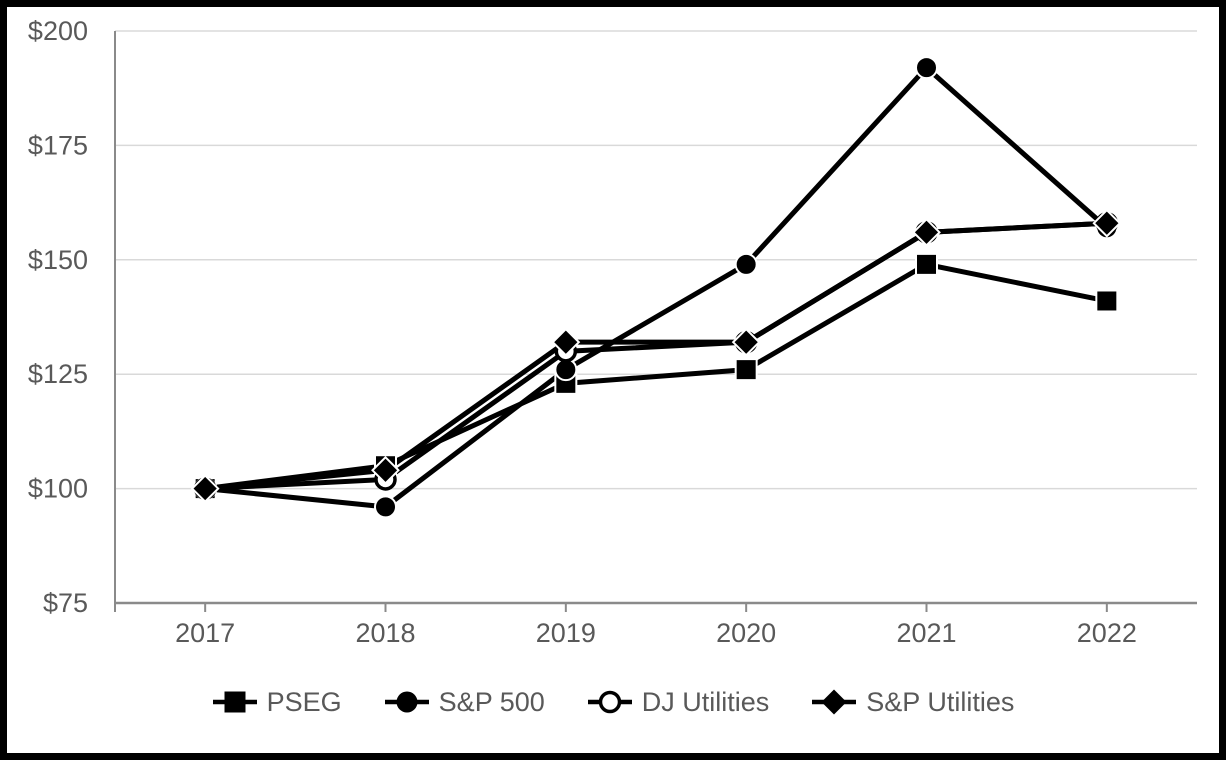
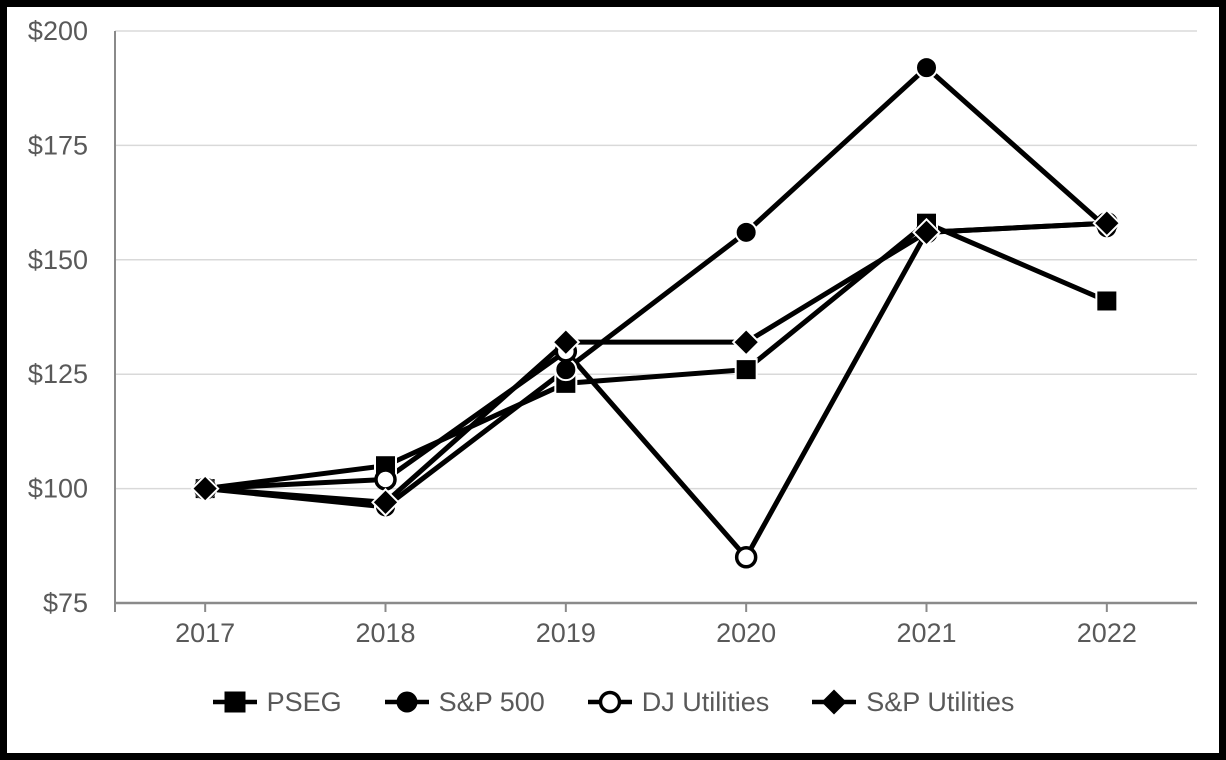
S&P Utilities/2018: $104 -> $97
S&P 500/2020: $149 -> $156
DJ Utilities/2020: $132 -> $85
PSEG/2021: $149 -> $158
